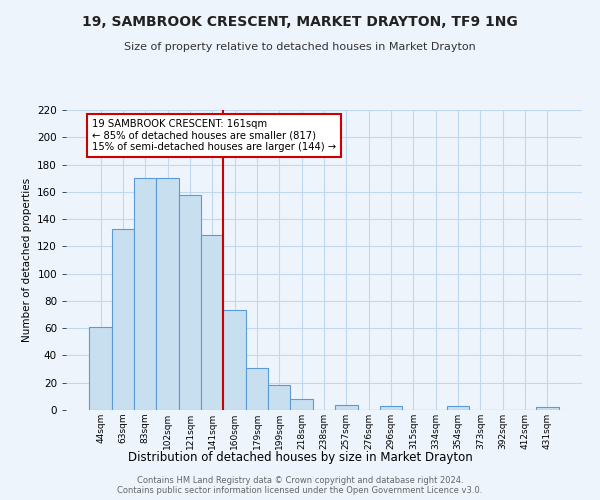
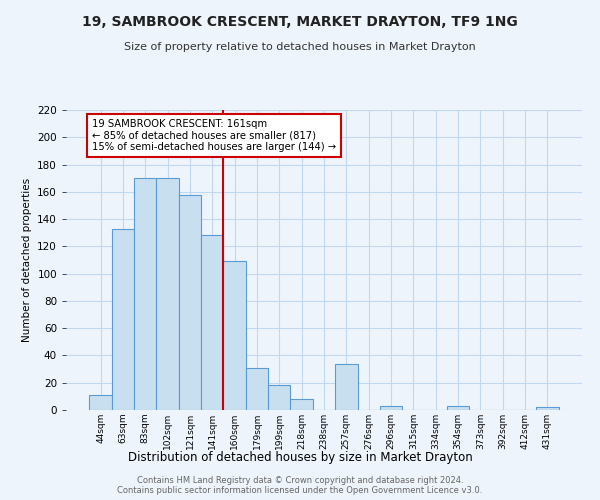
44sqm: 61 -> 11
160sqm: 73 -> 109
257sqm: 4 -> 34
